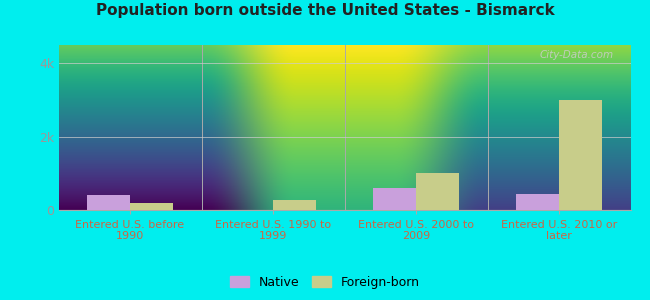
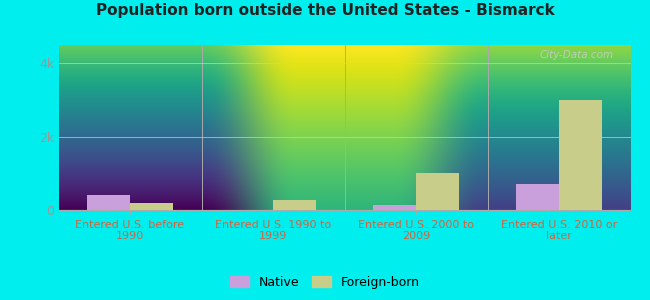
Native/Entered U.S. 2000 to 2009: 0.60k -> 0.15k
Native/Entered U.S. 2010 or later: 0.45k -> 0.70k
